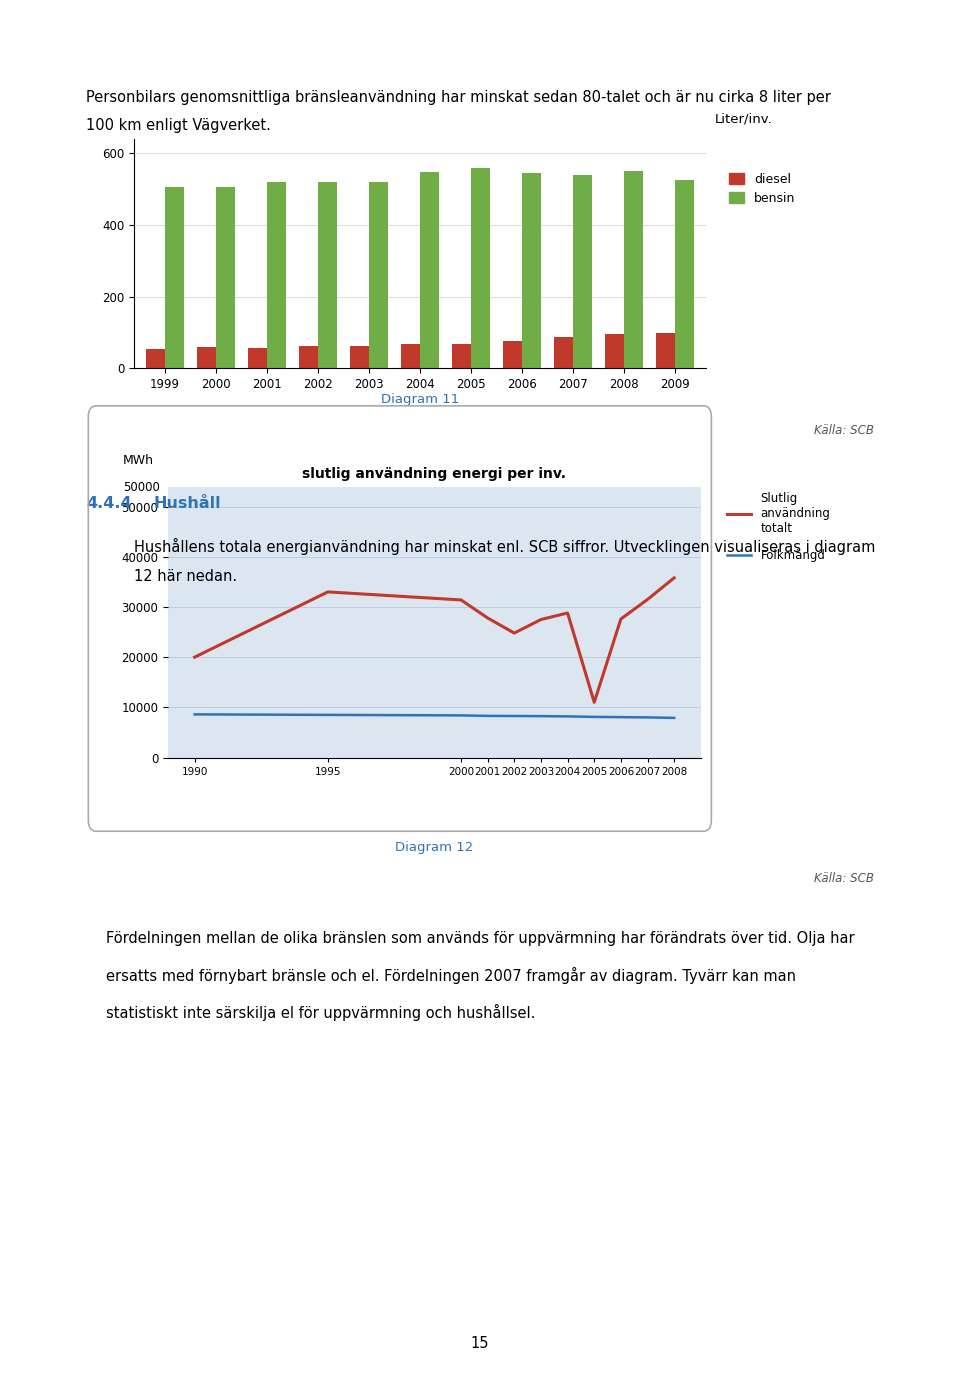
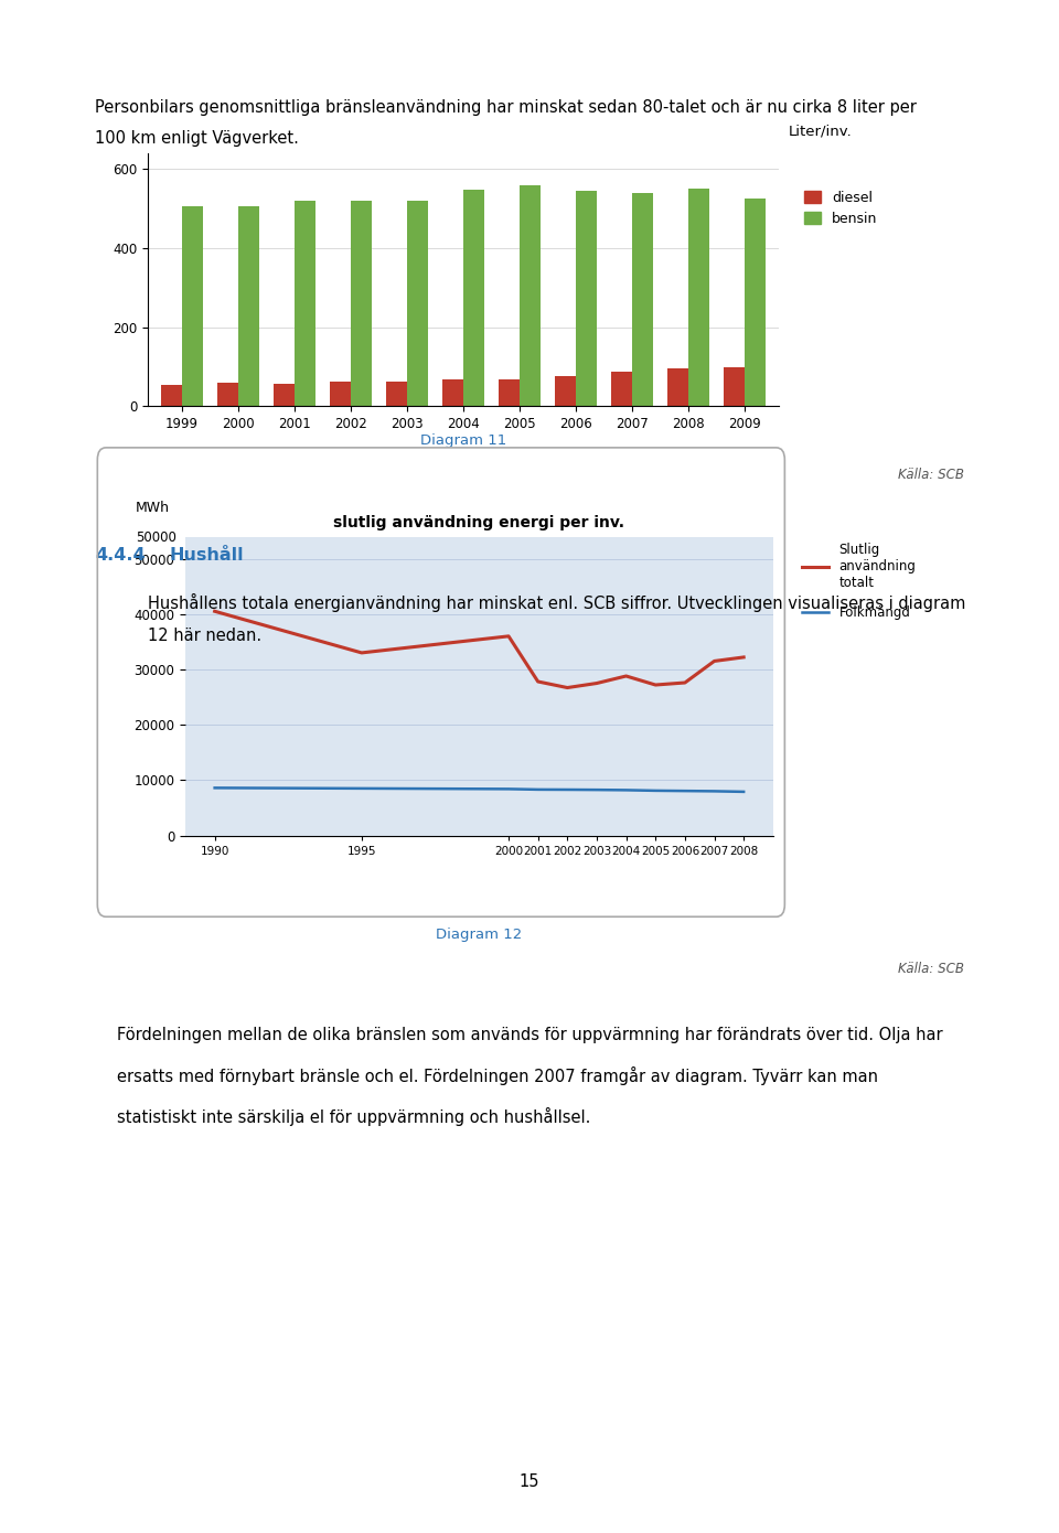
slutlig användning energi per inv./Slutlig användning totalt/1990: 20000 -> 40500
slutlig användning energi per inv./Slutlig användning totalt/2000: 31400 -> 36000
slutlig användning energi per inv./Slutlig användning totalt/2002: 24800 -> 26700
slutlig användning energi per inv./Slutlig användning totalt/2005: 11000 -> 27200
slutlig användning energi per inv./Slutlig användning totalt/2008: 35800 -> 32200
